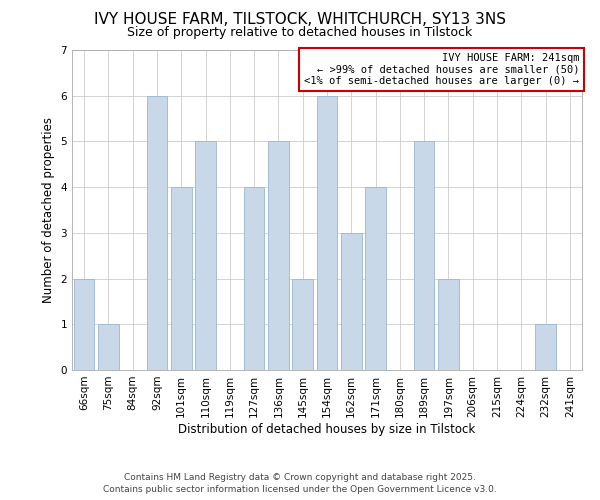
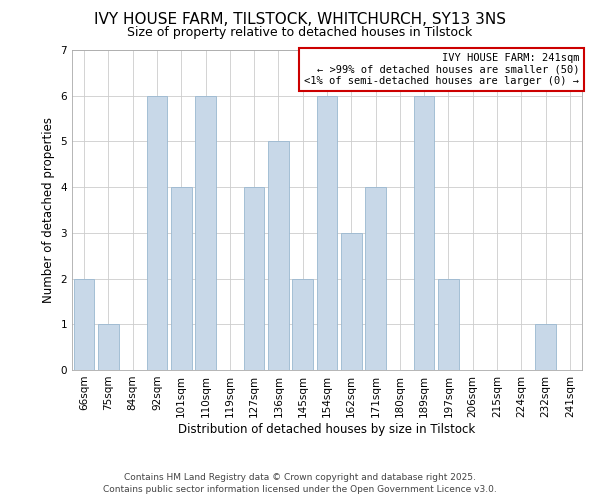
110sqm: 5 -> 6
189sqm: 5 -> 6
